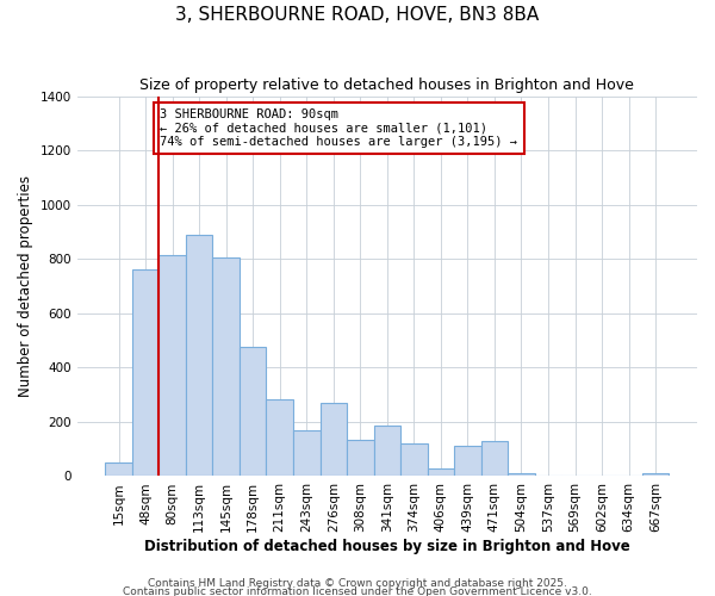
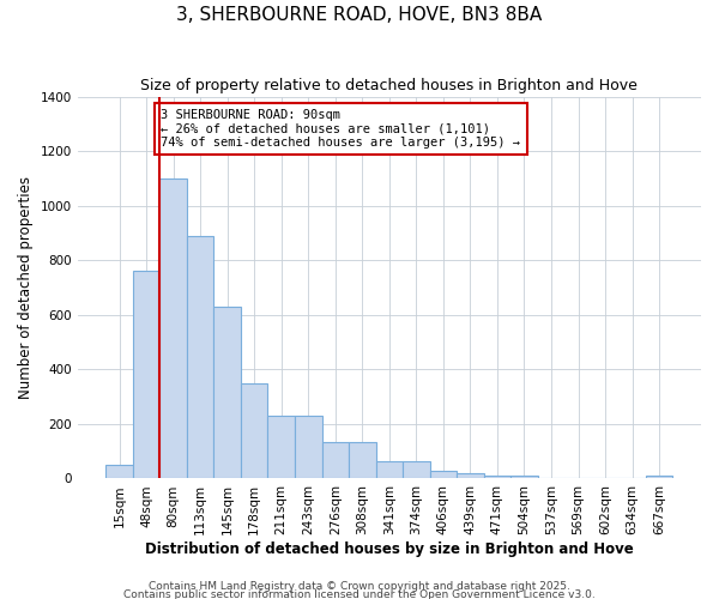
80sqm: 815 -> 1100
145sqm: 805 -> 630
178sqm: 475 -> 350
211sqm: 285 -> 232
243sqm: 170 -> 232
276sqm: 270 -> 135
341sqm: 185 -> 65
374sqm: 120 -> 65
439sqm: 110 -> 18
471sqm: 130 -> 10
